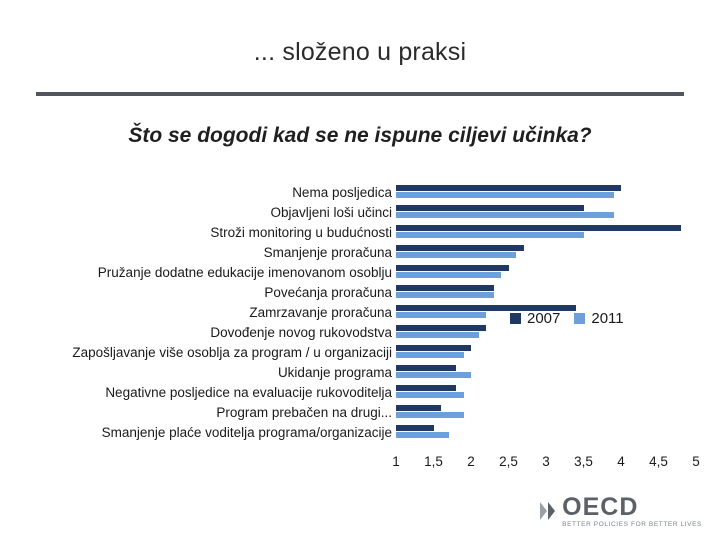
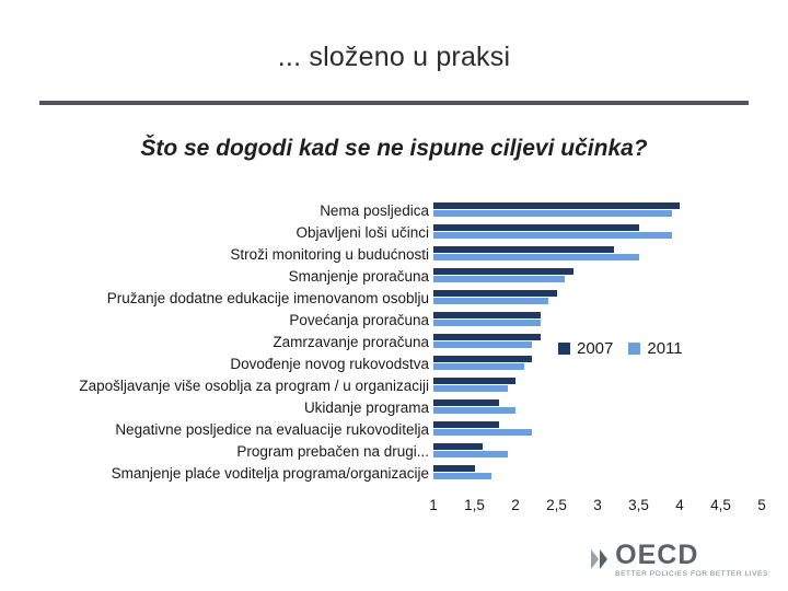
2007/Stroži monitoring u budućnosti: 4.8 -> 3.2
2007/Zamrzavanje proračuna: 3.4 -> 2.3
2011/Negativne posljedice na evaluacije rukovoditelja: 1.9 -> 2.2
